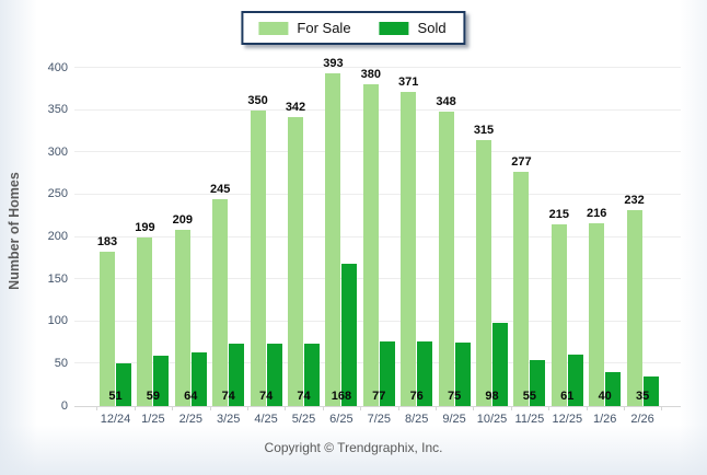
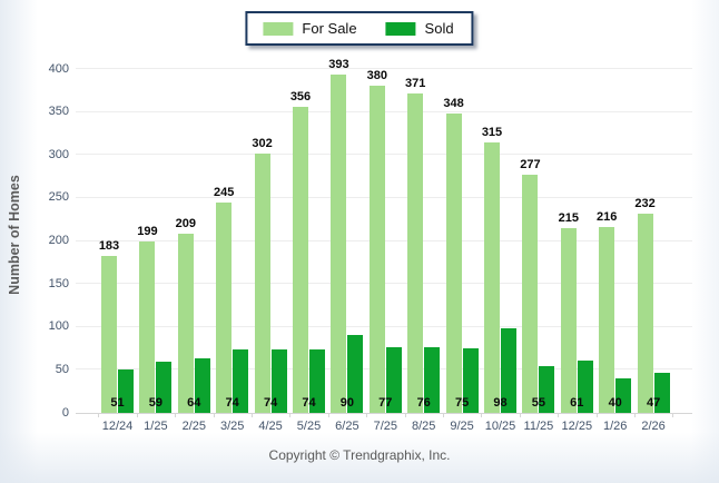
For Sale/4/25: 350 -> 302
For Sale/5/25: 342 -> 356
Sold/6/25: 168 -> 90
Sold/2/26: 35 -> 47
